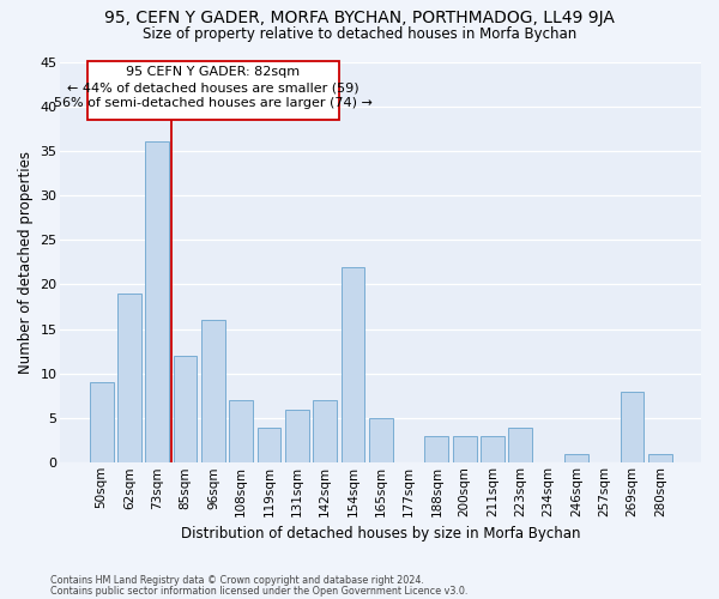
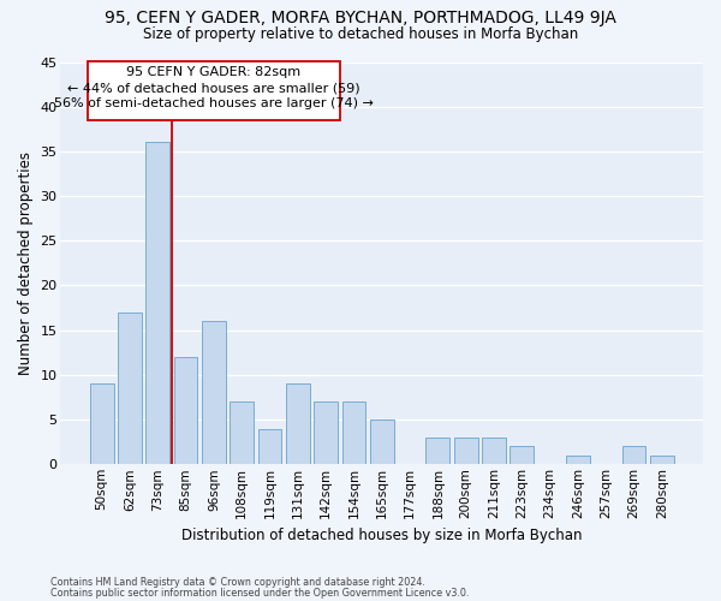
62sqm: 19 -> 17
131sqm: 6 -> 9
154sqm: 22 -> 7
223sqm: 4 -> 2
269sqm: 8 -> 2
